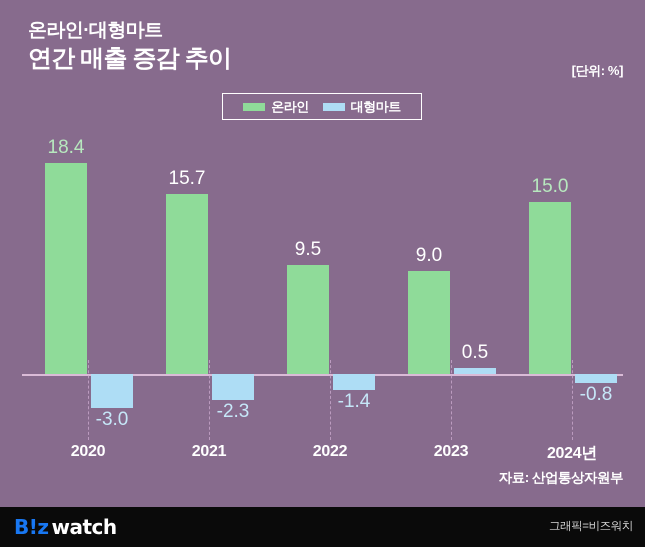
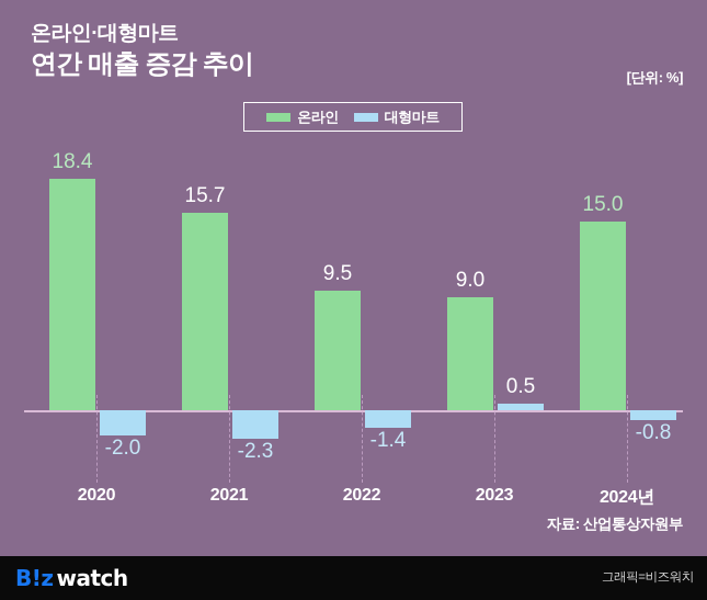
대형마트/2020: -3.0 -> -2.0
